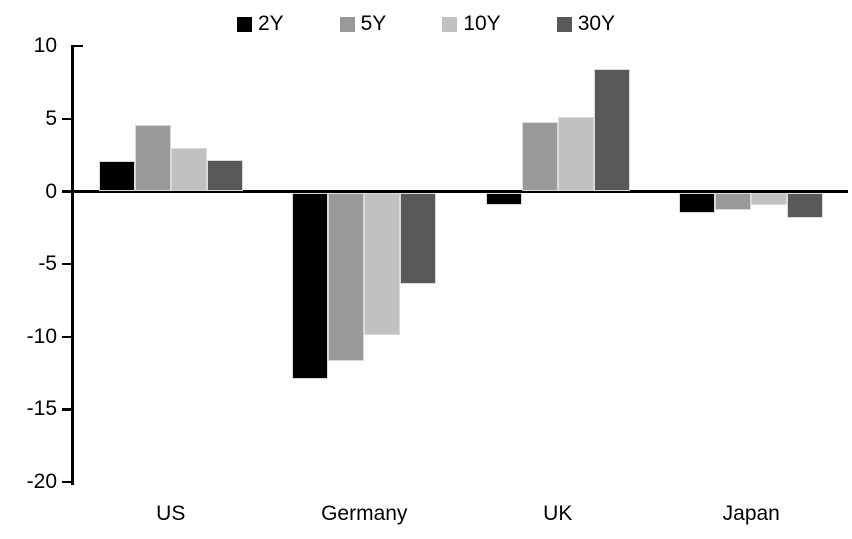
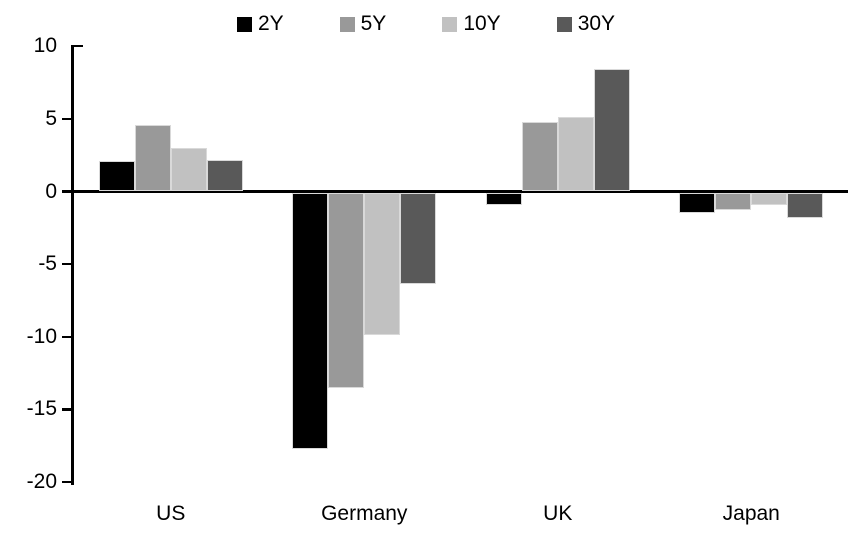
2Y/Germany: -12.9 -> -17.7
5Y/Germany: -11.7 -> -13.5
